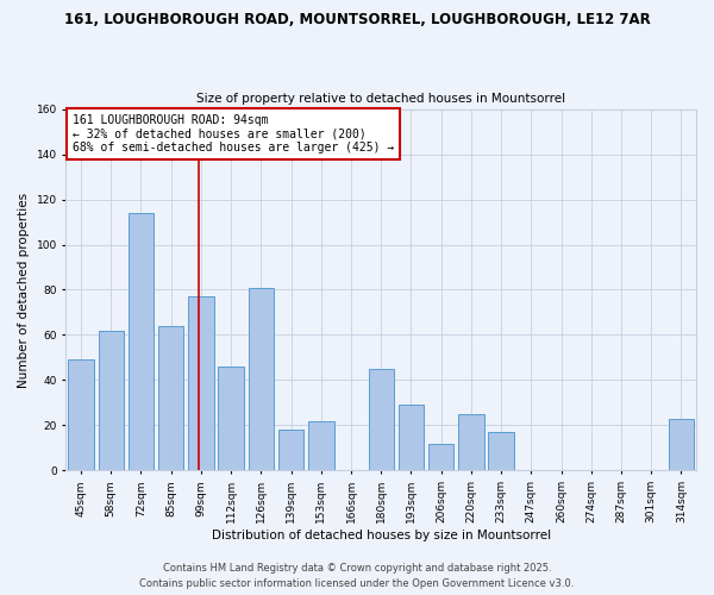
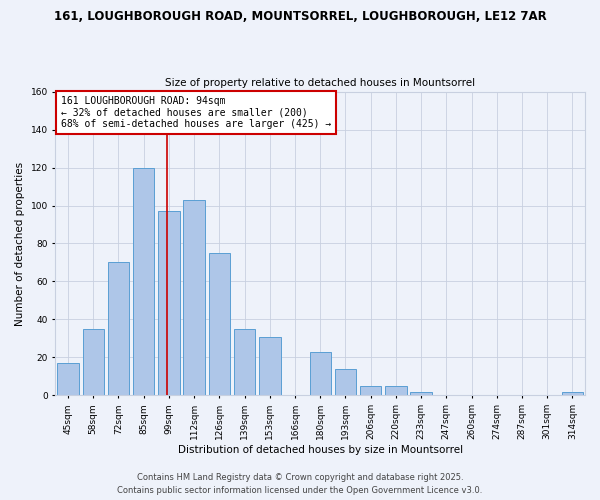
45sqm: 49 -> 17
58sqm: 62 -> 35
72sqm: 114 -> 70
85sqm: 64 -> 120
99sqm: 77 -> 97
112sqm: 46 -> 103
126sqm: 81 -> 75
139sqm: 18 -> 35
153sqm: 22 -> 31
180sqm: 45 -> 23
193sqm: 29 -> 14
206sqm: 12 -> 5
220sqm: 25 -> 5
233sqm: 17 -> 2
314sqm: 23 -> 2
